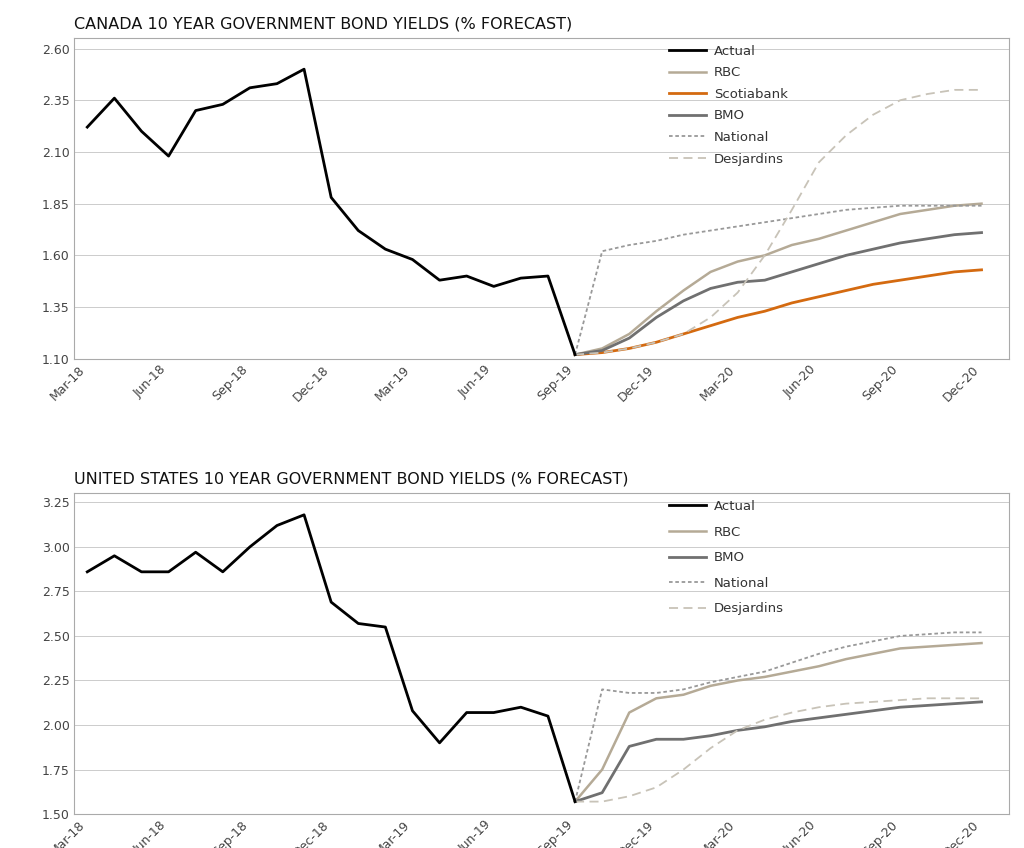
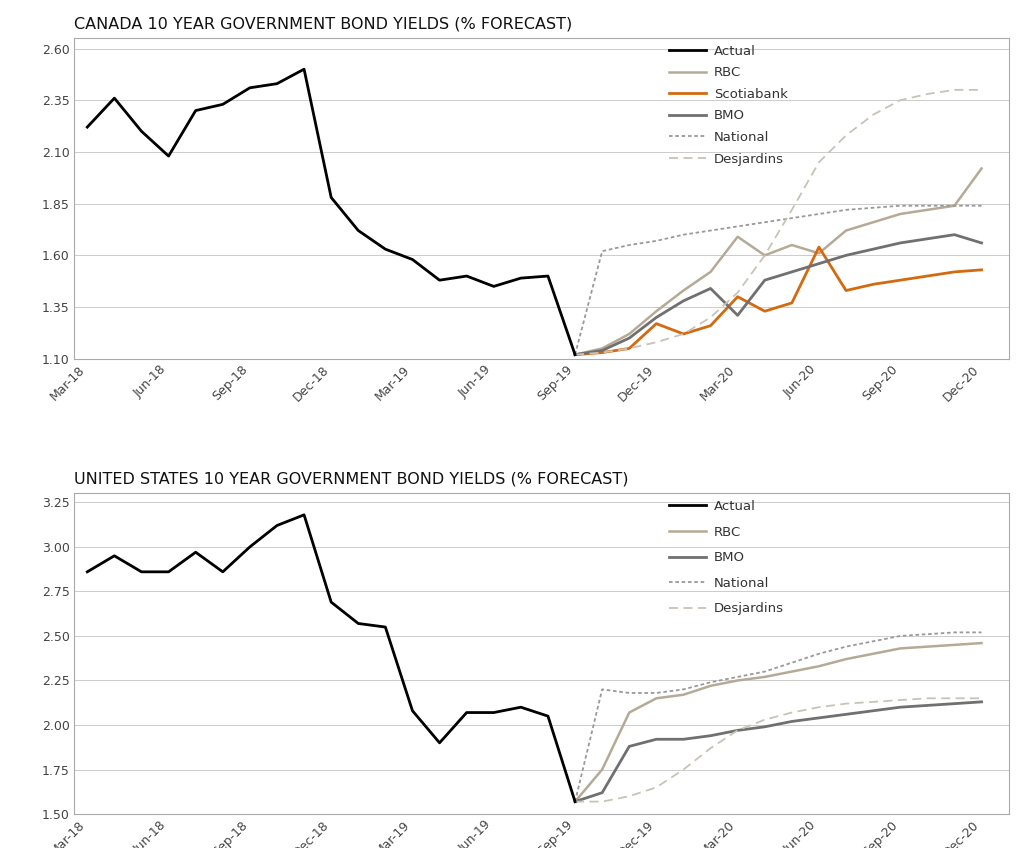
CANADA 10 YEAR GOVERNMENT BOND YIELDS (% FORECAST)/Scotiabank/Dec-19: 1.18 -> 1.27
CANADA 10 YEAR GOVERNMENT BOND YIELDS (% FORECAST)/RBC/Mar-20: 1.57 -> 1.69
CANADA 10 YEAR GOVERNMENT BOND YIELDS (% FORECAST)/Scotiabank/Mar-20: 1.30 -> 1.40
CANADA 10 YEAR GOVERNMENT BOND YIELDS (% FORECAST)/BMO/Mar-20: 1.47 -> 1.31
CANADA 10 YEAR GOVERNMENT BOND YIELDS (% FORECAST)/RBC/Jun-20: 1.68 -> 1.61
CANADA 10 YEAR GOVERNMENT BOND YIELDS (% FORECAST)/Scotiabank/Jun-20: 1.40 -> 1.64
CANADA 10 YEAR GOVERNMENT BOND YIELDS (% FORECAST)/RBC/Dec-20: 1.85 -> 2.02
CANADA 10 YEAR GOVERNMENT BOND YIELDS (% FORECAST)/BMO/Dec-20: 1.71 -> 1.66
